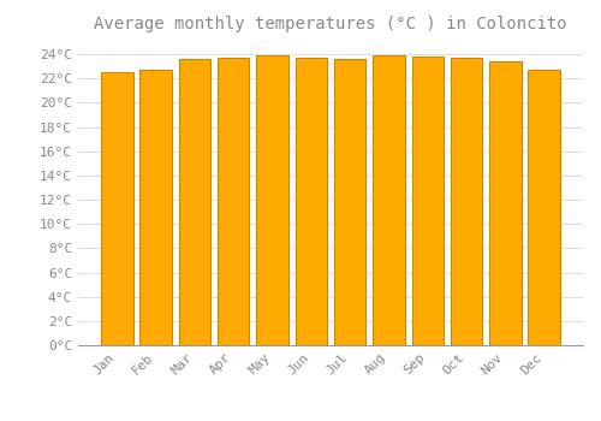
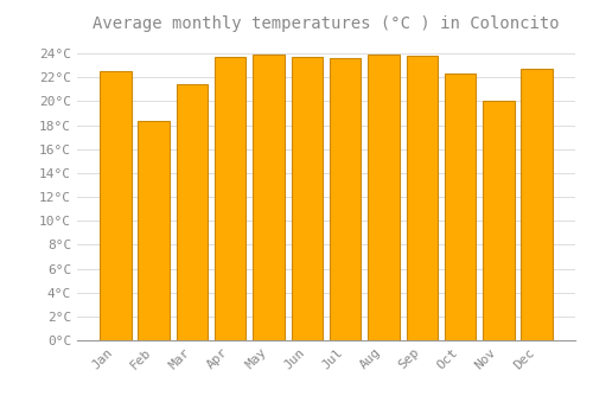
Feb: 22.7°C -> 18.4°C
Mar: 23.6°C -> 21.4°C
Oct: 23.7°C -> 22.3°C
Nov: 23.4°C -> 20.0°C
